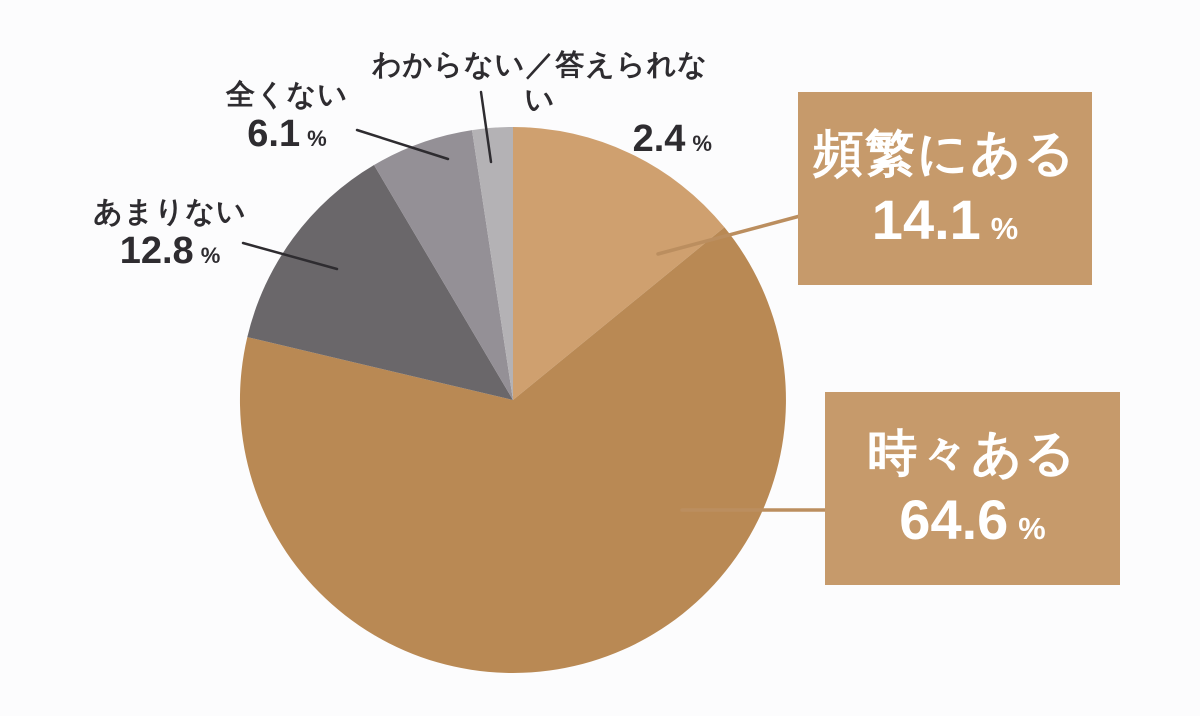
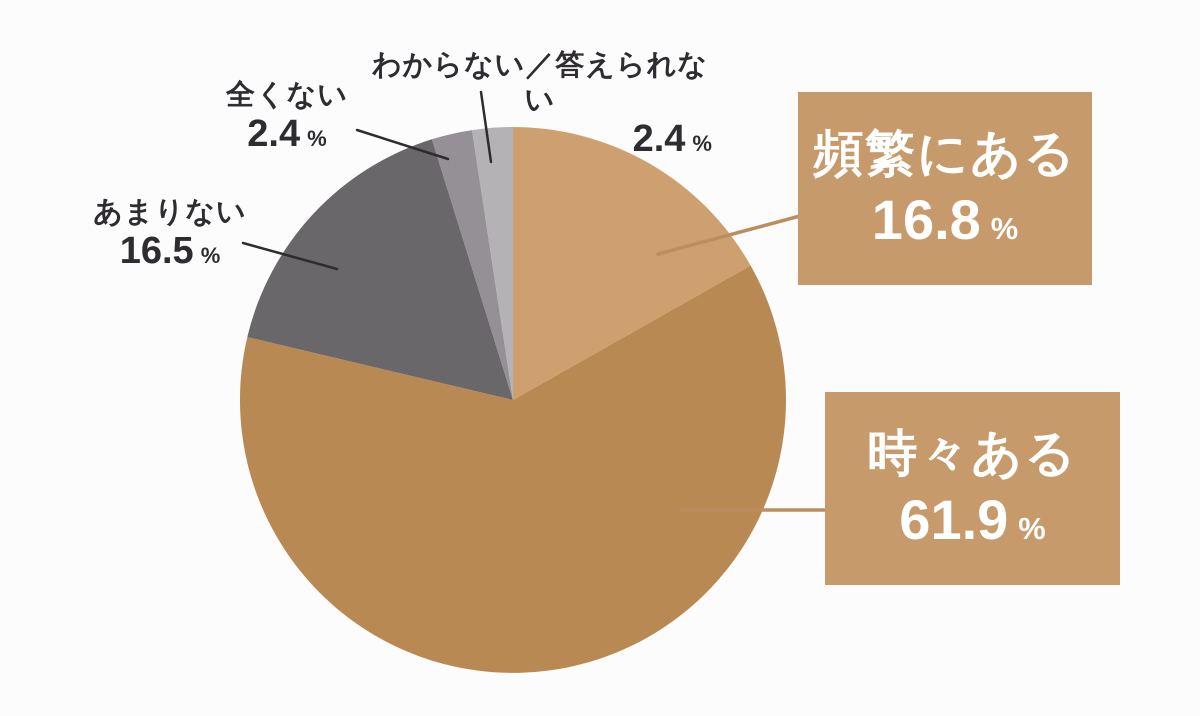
頻繁にある: 14.1 -> 16.8
時々ある: 64.6 -> 61.9
あまりない: 12.8 -> 16.5
全くない: 6.1 -> 2.4
